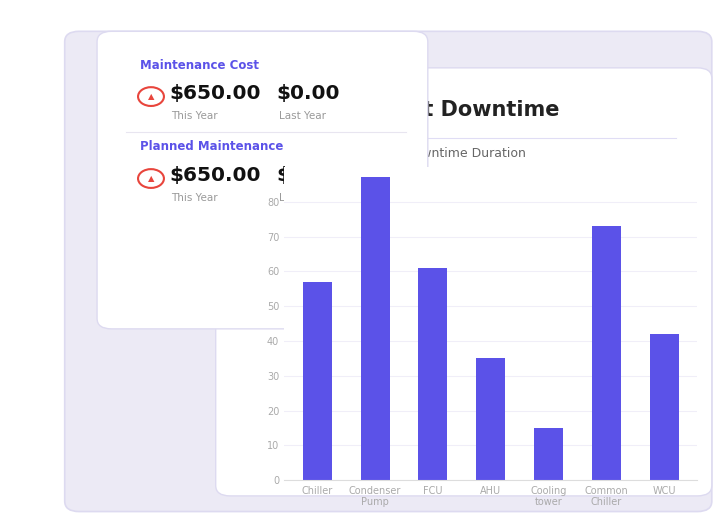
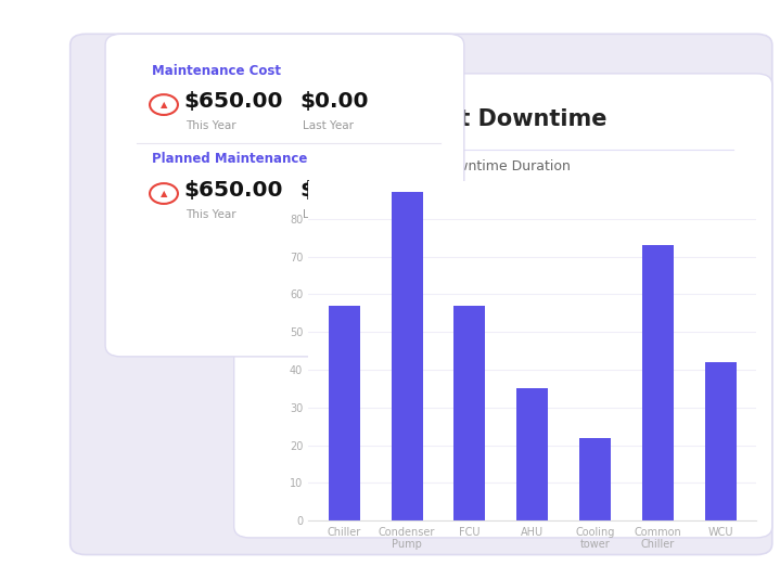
FCU: 61 -> 57
Cooling tower: 15 -> 22
